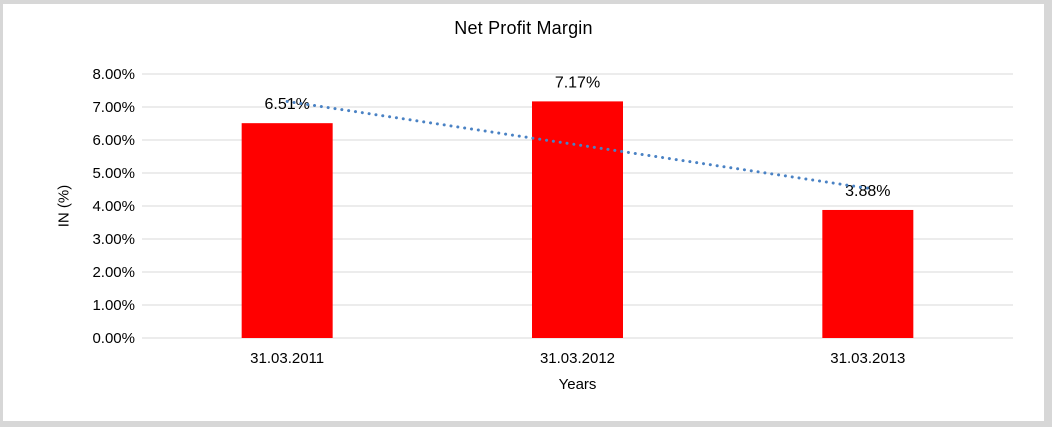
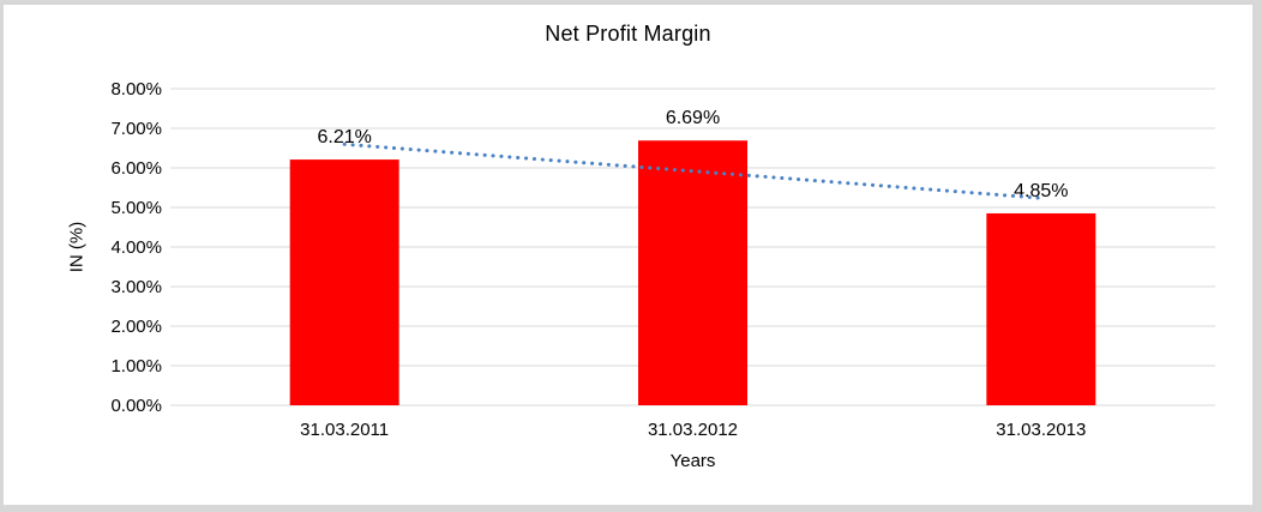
31.03.2011: 6.51% -> 6.21%
31.03.2012: 7.17% -> 6.69%
31.03.2013: 3.88% -> 4.85%
